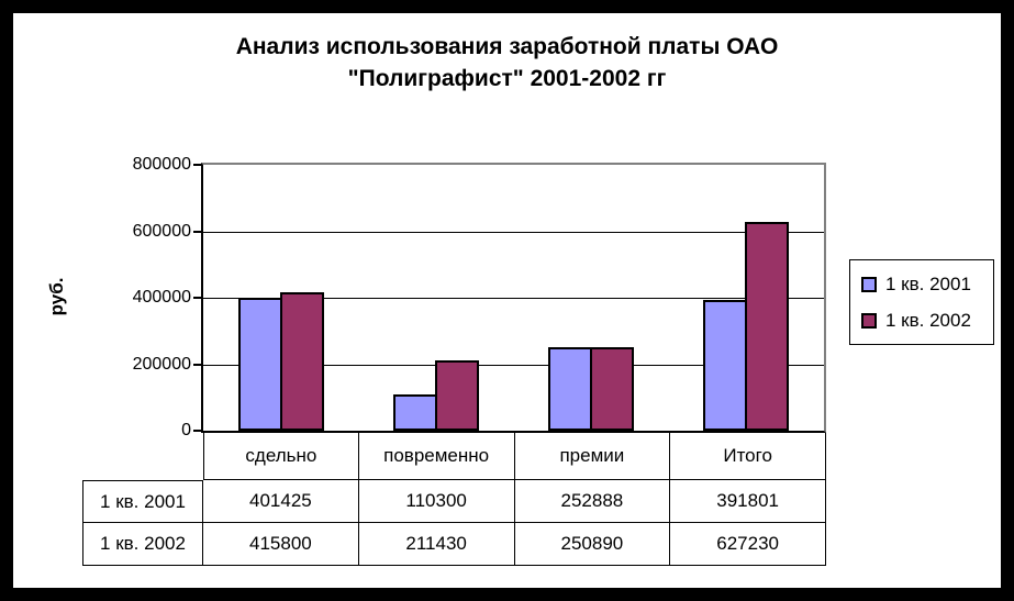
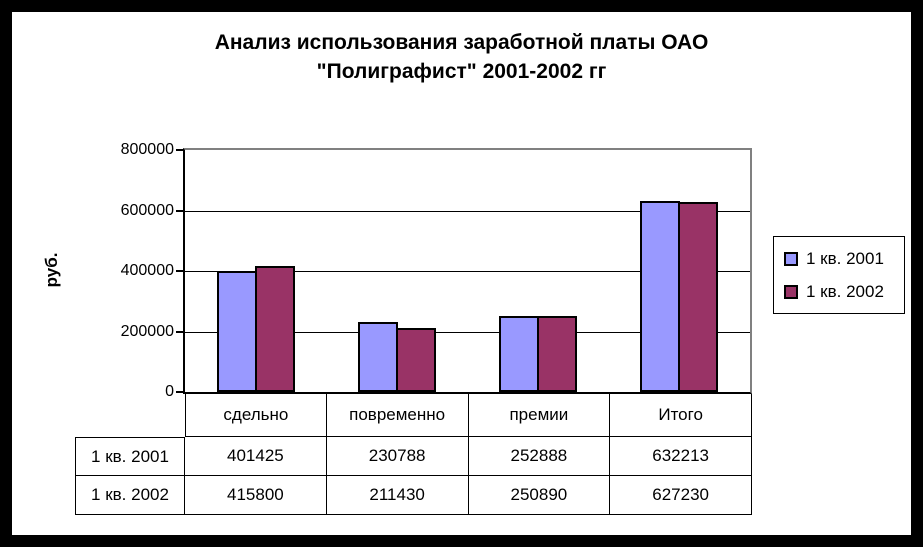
1 кв. 2001/повременно: 110300 -> 230788
1 кв. 2001/Итого: 391801 -> 632213
